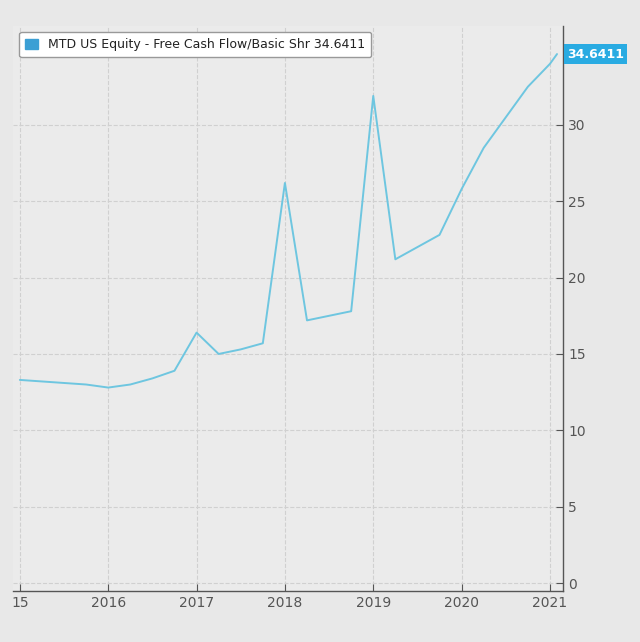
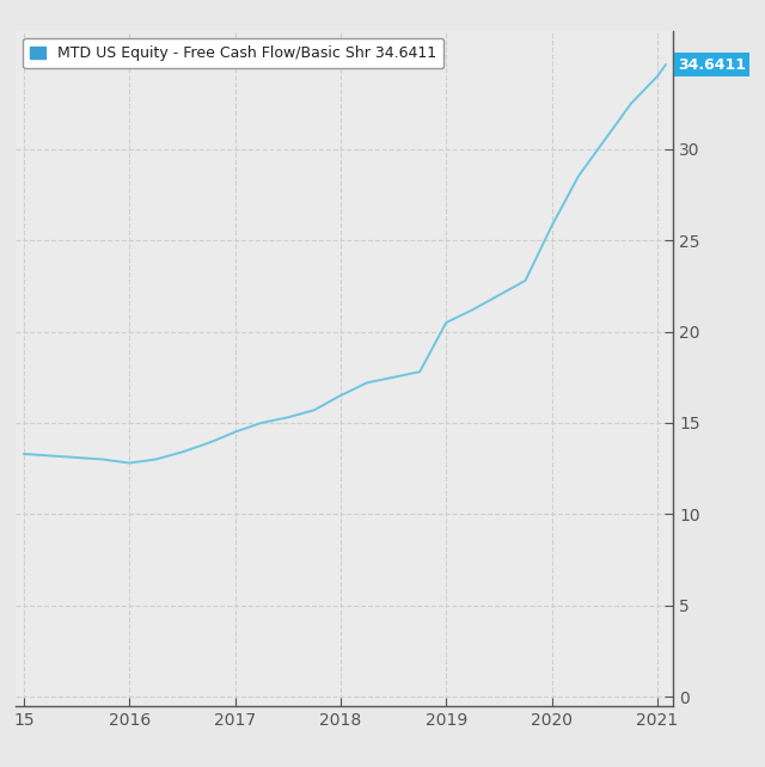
2017: 16.4 -> 14.5
2018: 26.2 -> 16.5
2019: 31.9 -> 20.5
